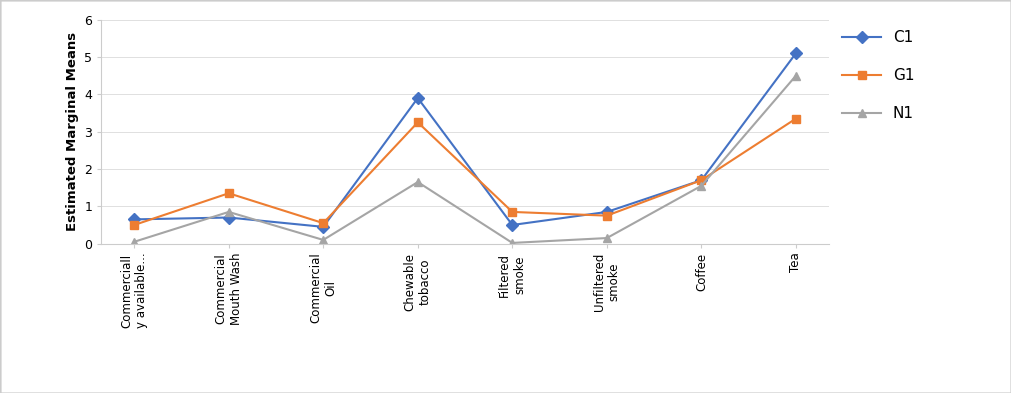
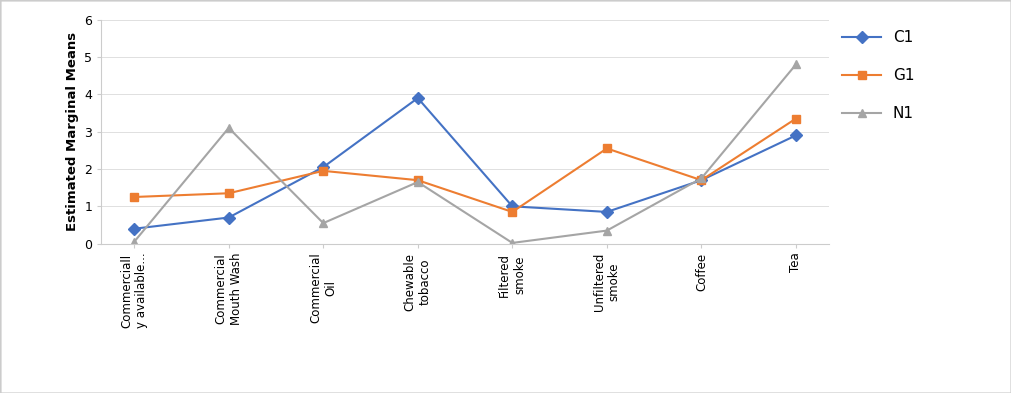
C1/Commerciall y available...: 0.65 -> 0.40
G1/Commerciall y available...: 0.50 -> 1.25
N1/Commercial Mouth Wash: 0.85 -> 3.10
C1/Commercial Oil: 0.45 -> 2.05
G1/Commercial Oil: 0.55 -> 1.95
N1/Commercial Oil: 0.10 -> 0.55
G1/Chewable tobacco: 3.25 -> 1.70
C1/Filtered smoke: 0.50 -> 1.00
G1/Unfiltered smoke: 0.75 -> 2.55
N1/Unfiltered smoke: 0.15 -> 0.35
N1/Coffee: 1.55 -> 1.75
C1/Tea: 5.10 -> 2.90
N1/Tea: 4.50 -> 4.80
